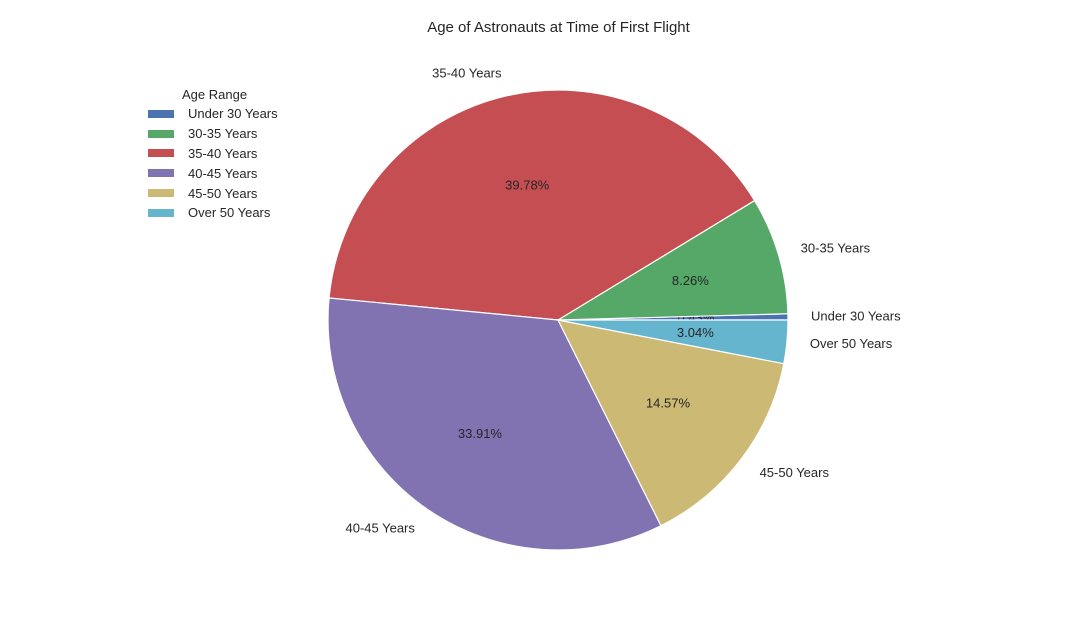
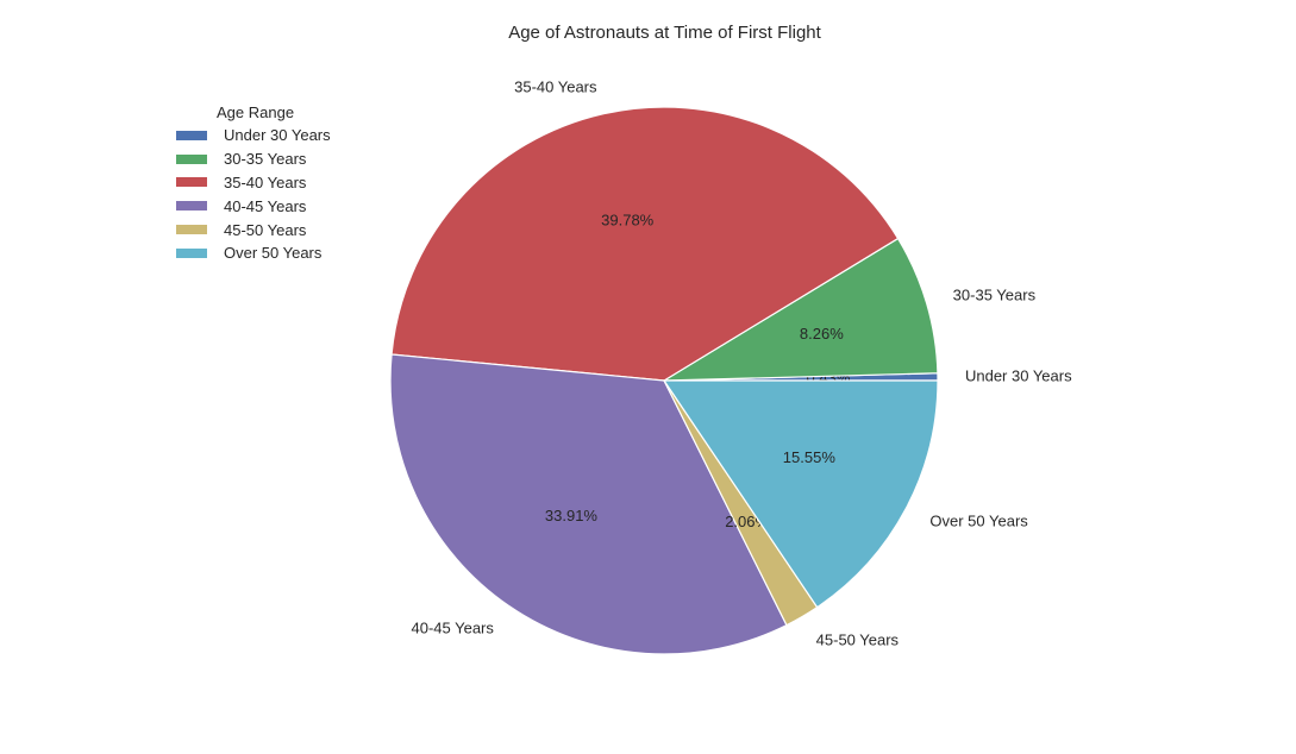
45-50 Years: 14.57% -> 2.06%
Over 50 Years: 3.04% -> 15.55%
